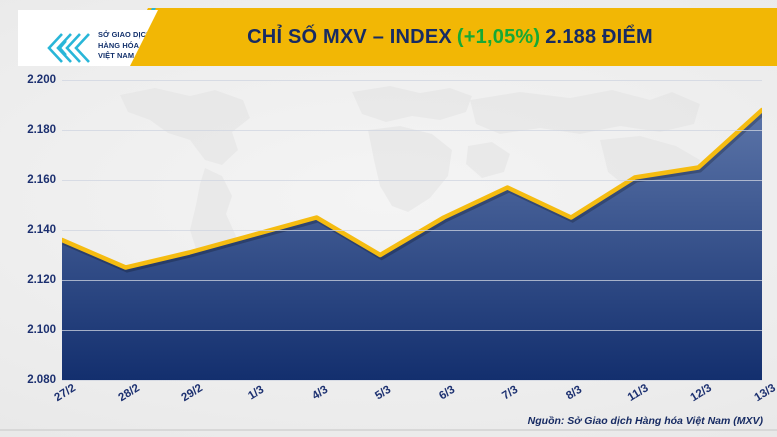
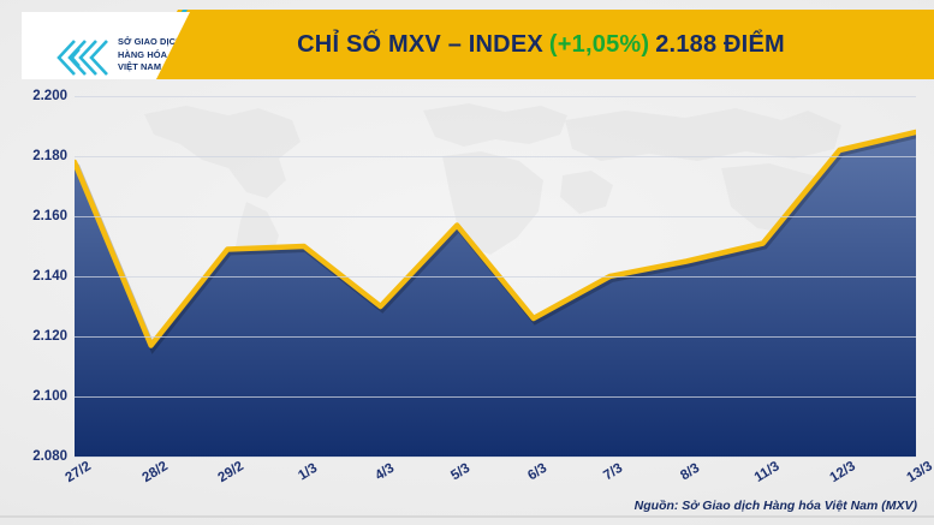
27/2: 2136 -> 2178
28/2: 2125 -> 2117
29/2: 2131 -> 2149
1/3: 2138 -> 2150
4/3: 2145 -> 2130
5/3: 2130 -> 2157
6/3: 2145 -> 2126
7/3: 2157 -> 2140
11/3: 2161 -> 2151
12/3: 2165 -> 2182
